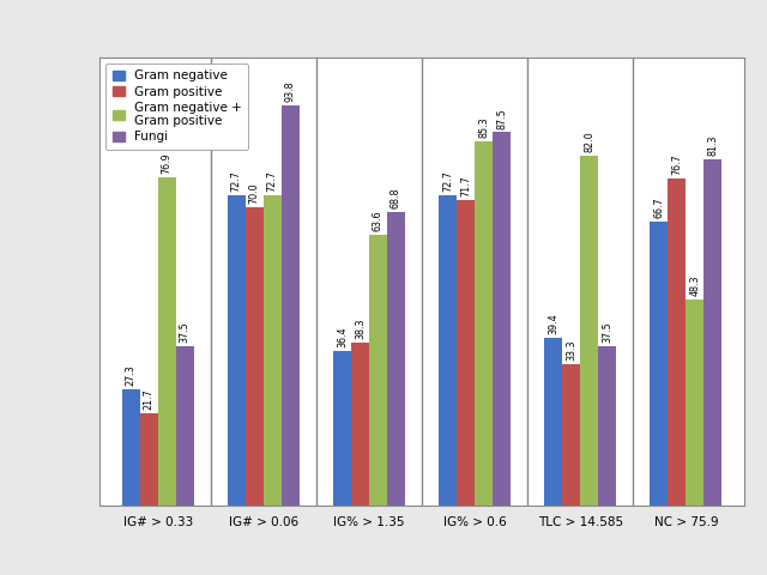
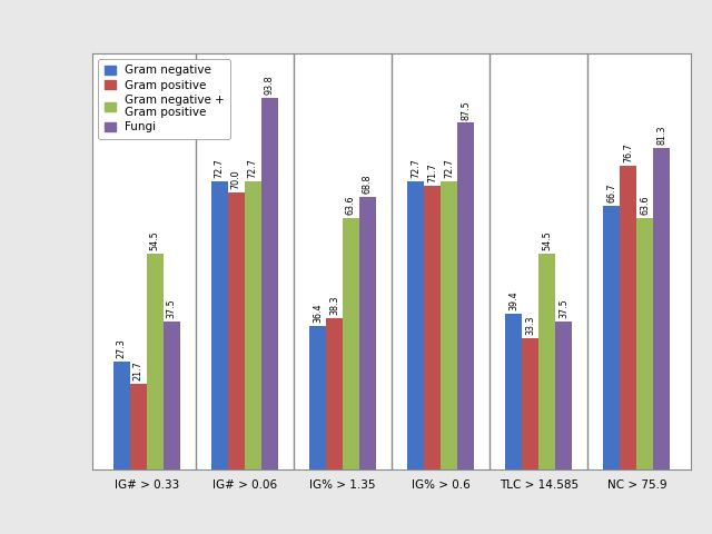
Gram negative + Gram positive/IG# > 0.33: 76.9 -> 54.5
Gram negative + Gram positive/IG% > 0.6: 85.3 -> 72.7
Gram negative + Gram positive/TLC > 14.585: 82.0 -> 54.5
Gram negative + Gram positive/NC > 75.9: 48.3 -> 63.6
